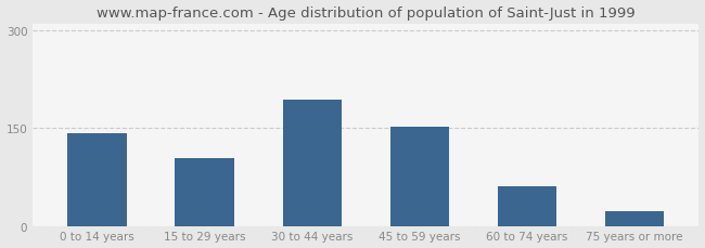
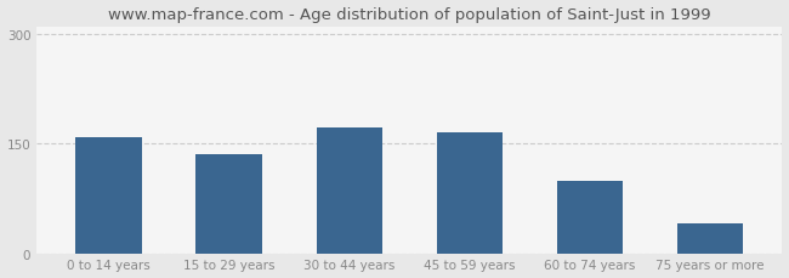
0 to 14 years: 142 -> 158
15 to 29 years: 104 -> 136
30 to 44 years: 194 -> 172
45 to 59 years: 152 -> 165
60 to 74 years: 60 -> 98
75 years or more: 22 -> 40
